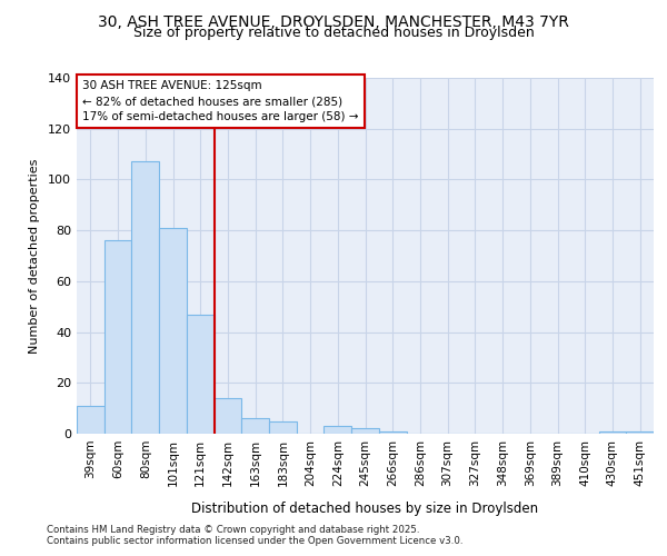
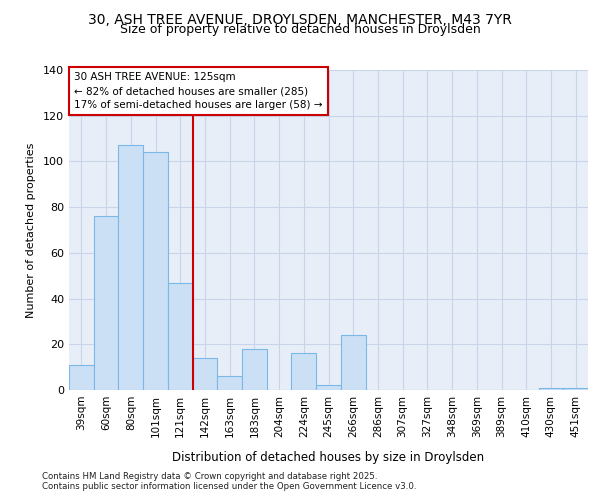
101sqm: 81 -> 104
183sqm: 5 -> 18
224sqm: 3 -> 16
266sqm: 1 -> 24
